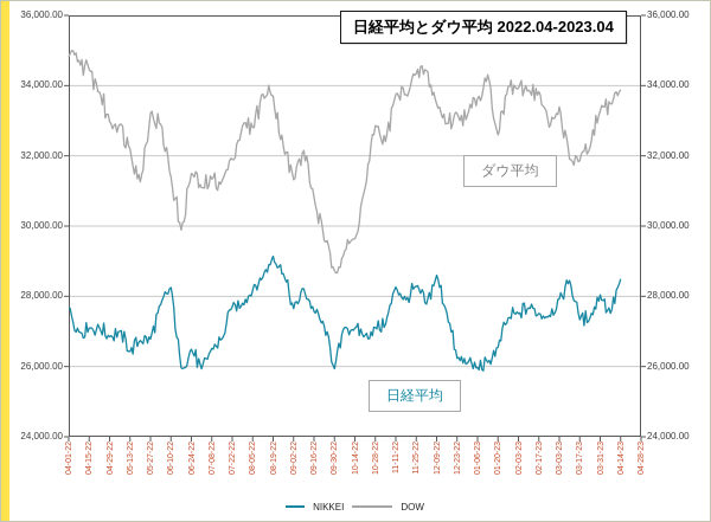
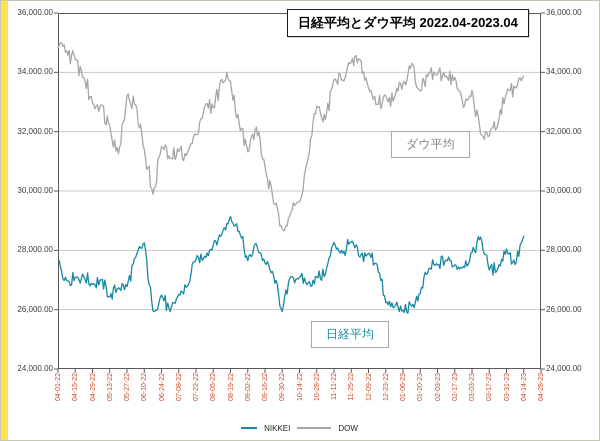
NIKKEI/12-09-22: 28600 -> 27900
DOW/01-20-23: 32600 -> 33400
